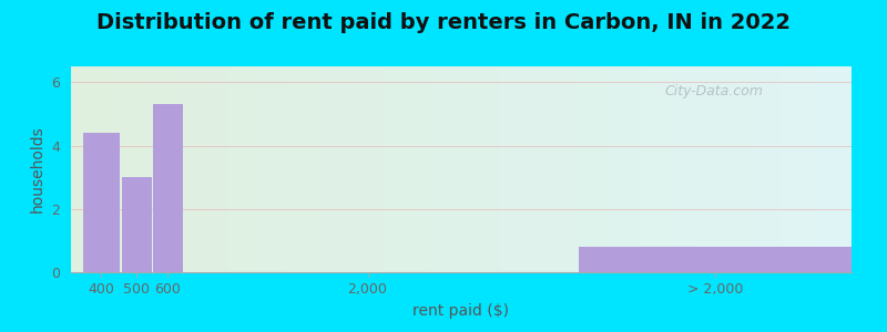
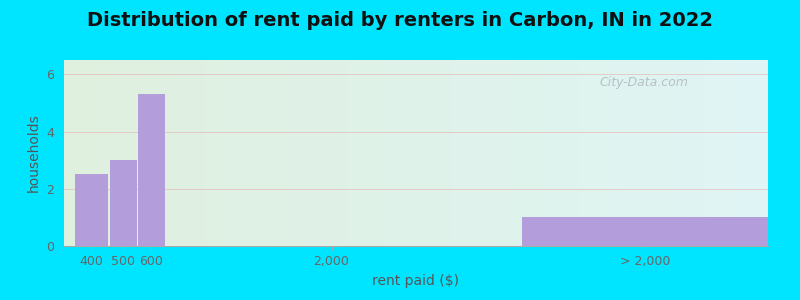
400: 4.4 -> 2.5
> 2,000: 0.8 -> 1.0
